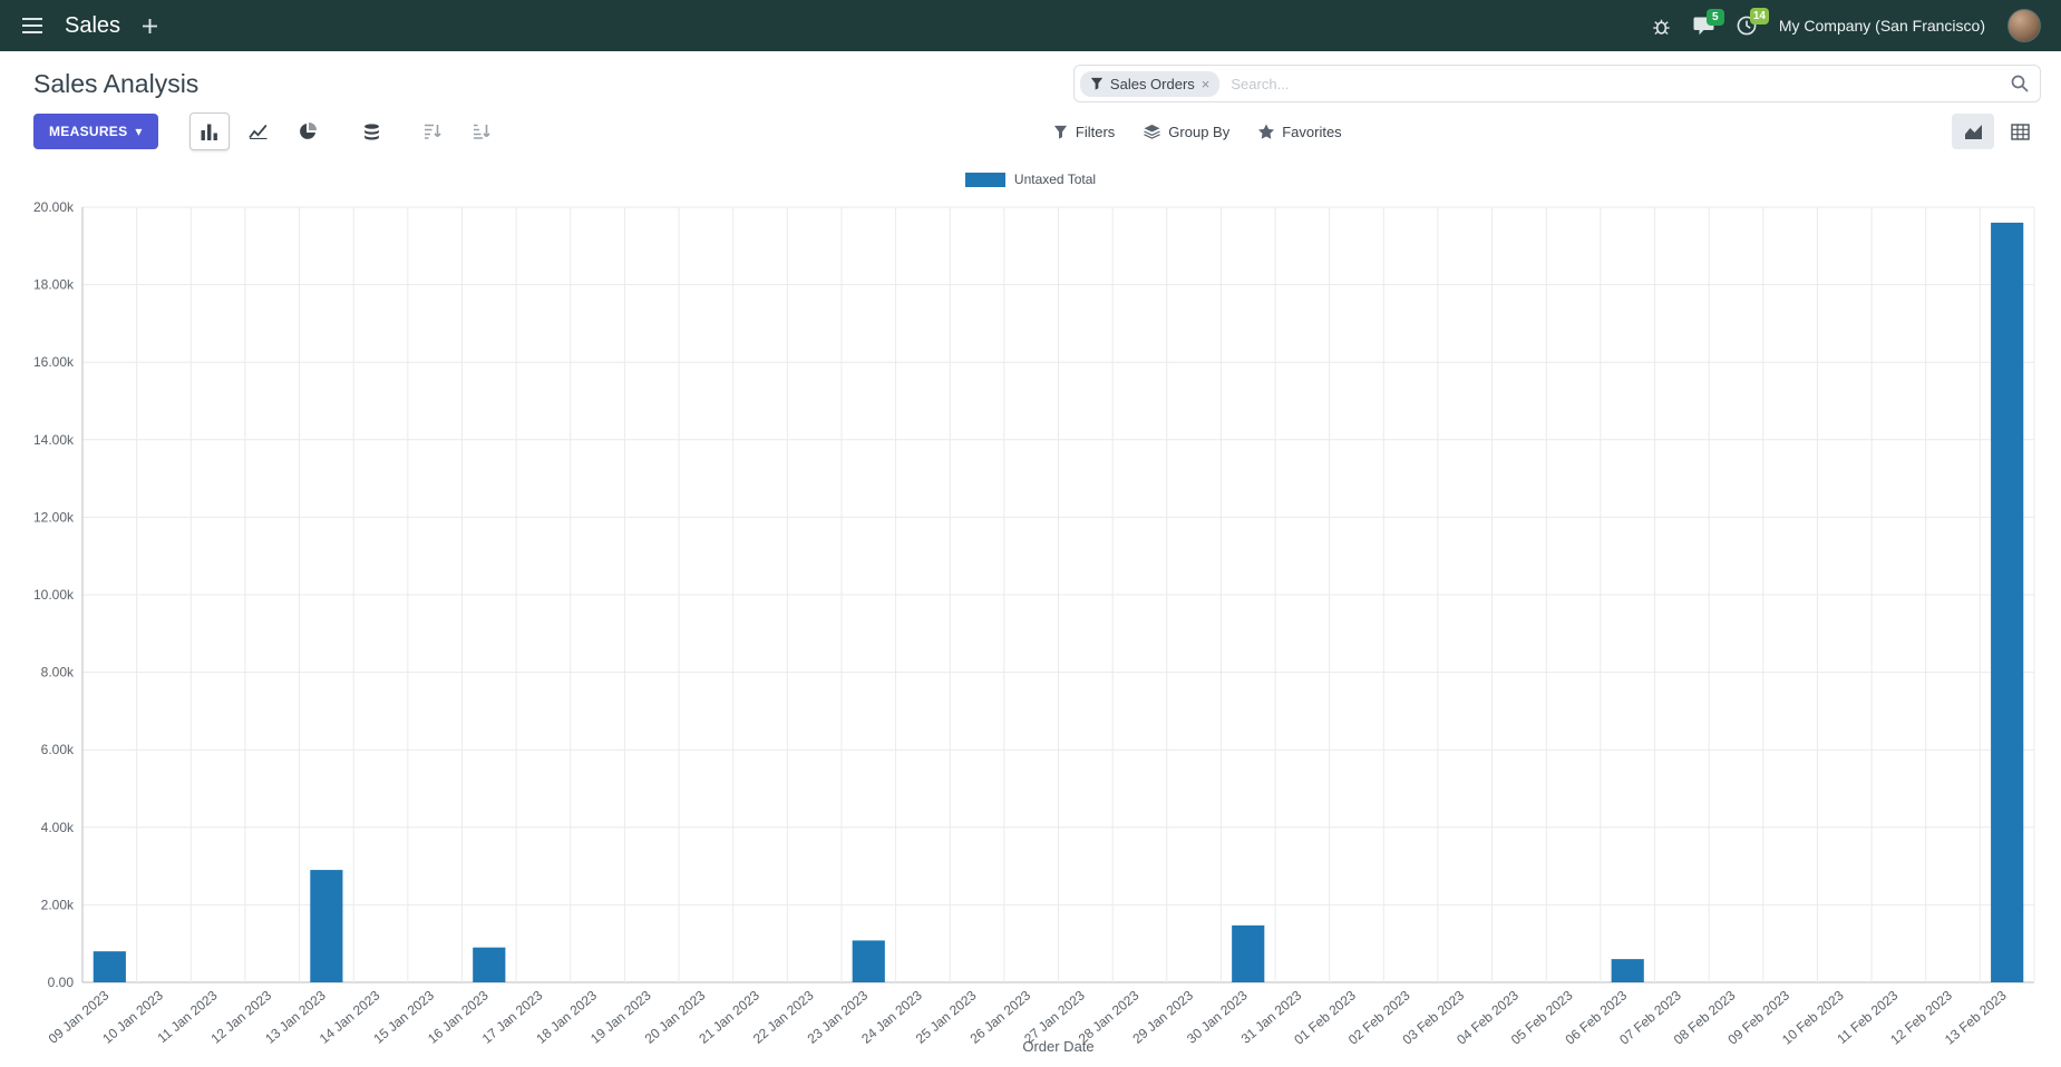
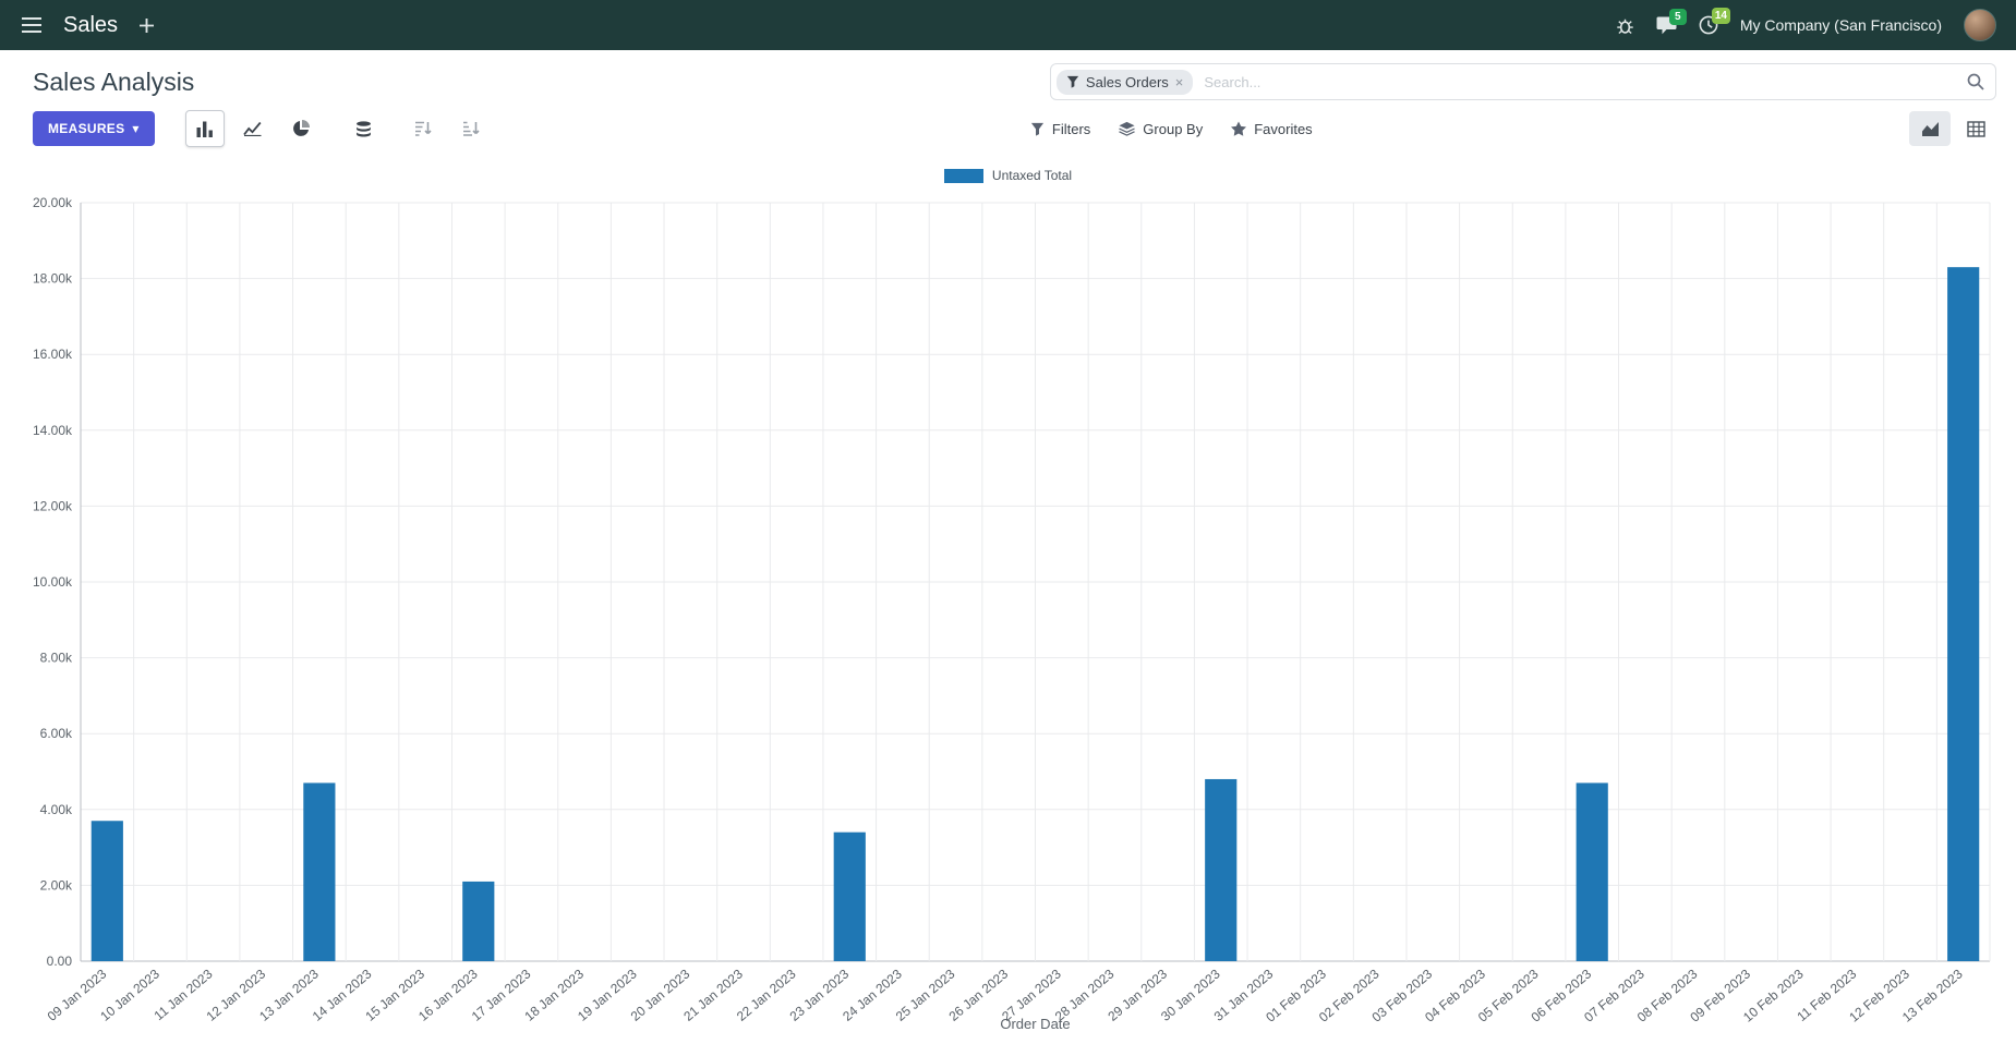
09 Jan 2023: 0.8k -> 3.7k
13 Jan 2023: 2.9k -> 4.7k
16 Jan 2023: 0.9k -> 2.1k
23 Jan 2023: 1.1k -> 3.4k
30 Jan 2023: 1.5k -> 4.8k
06 Feb 2023: 0.6k -> 4.7k
13 Feb 2023: 19.6k -> 18.3k
